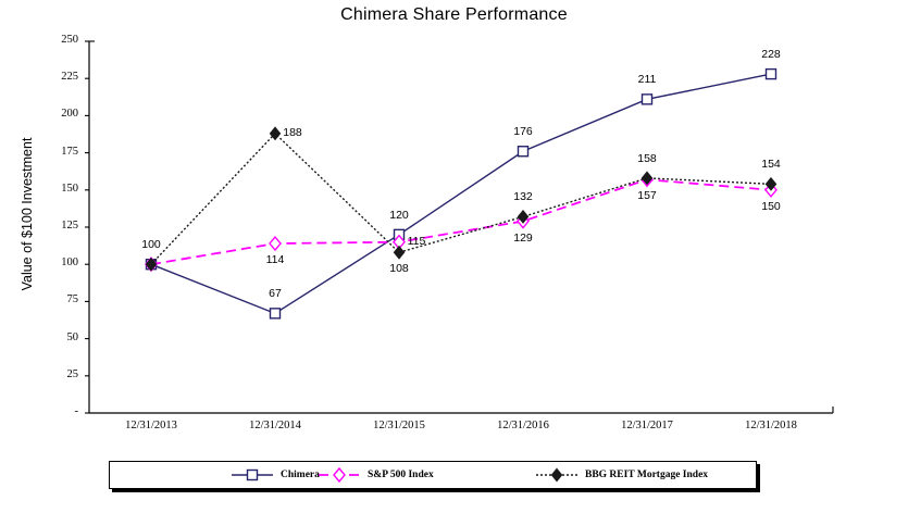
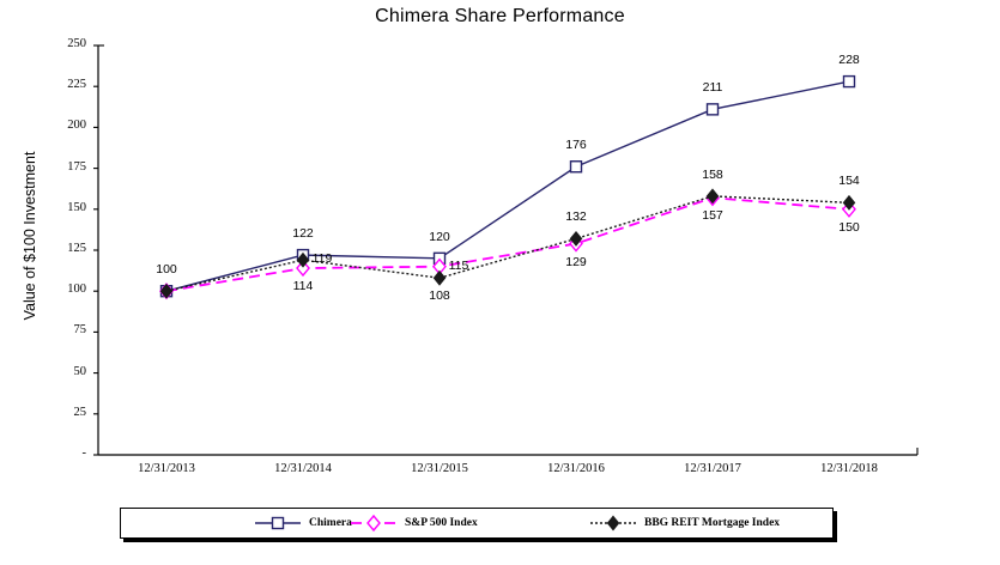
Chimera/12/31/2014: 67 -> 122
BBG REIT Mortgage Index/12/31/2014: 188 -> 119
